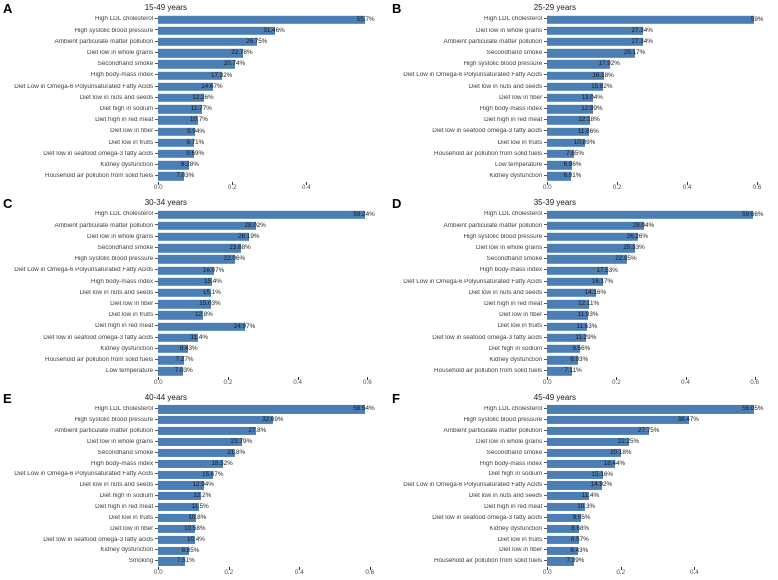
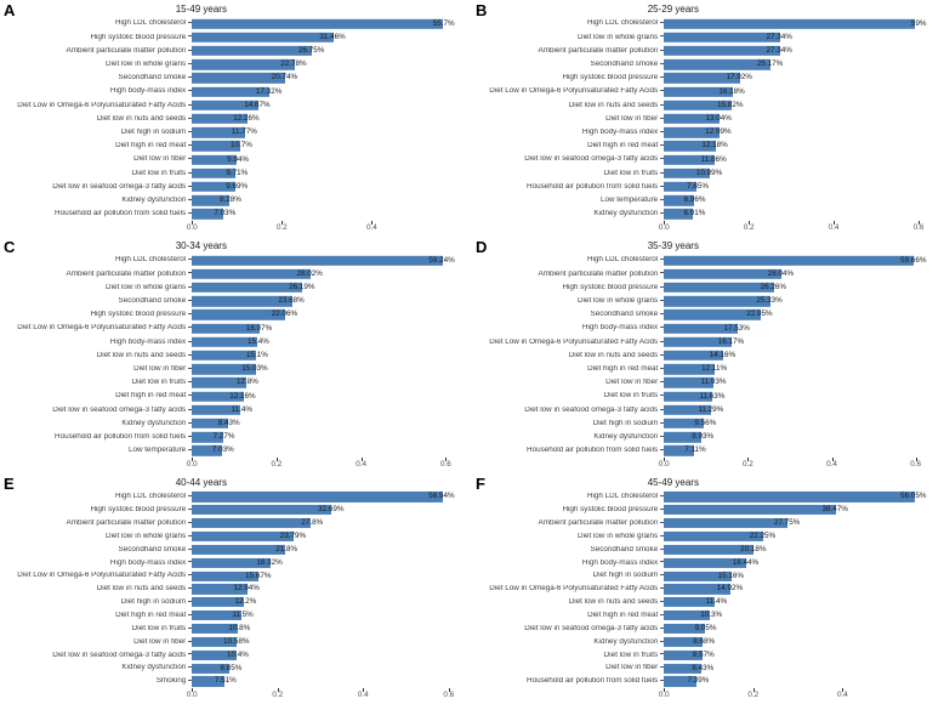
30-34 years/Diet high in red meat: 24.97% -> 12.16%
